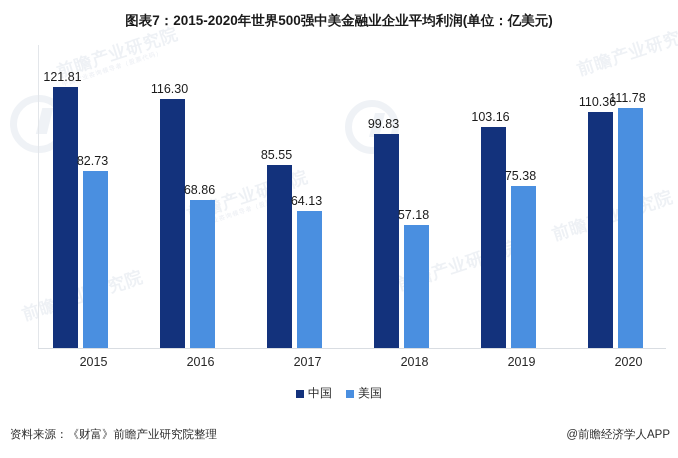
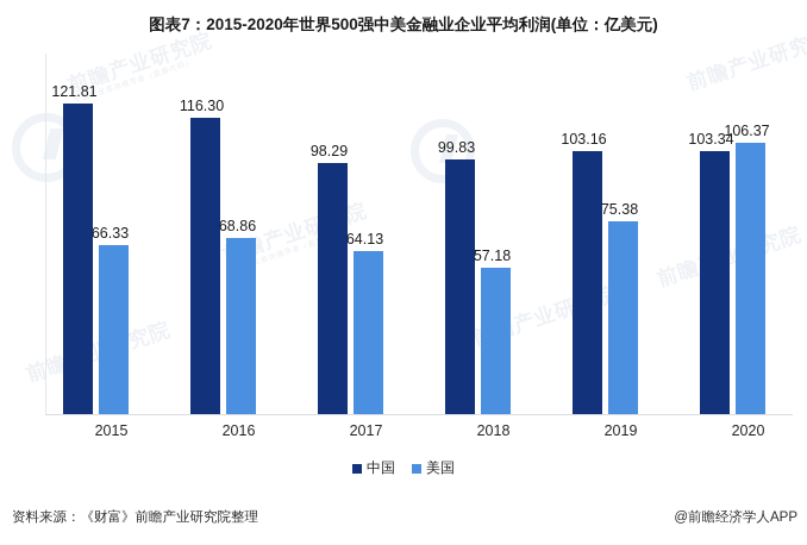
美国/2015: 82.73 -> 66.33
中国/2017: 85.55 -> 98.29
中国/2020: 110.36 -> 103.34
美国/2020: 111.78 -> 106.37
